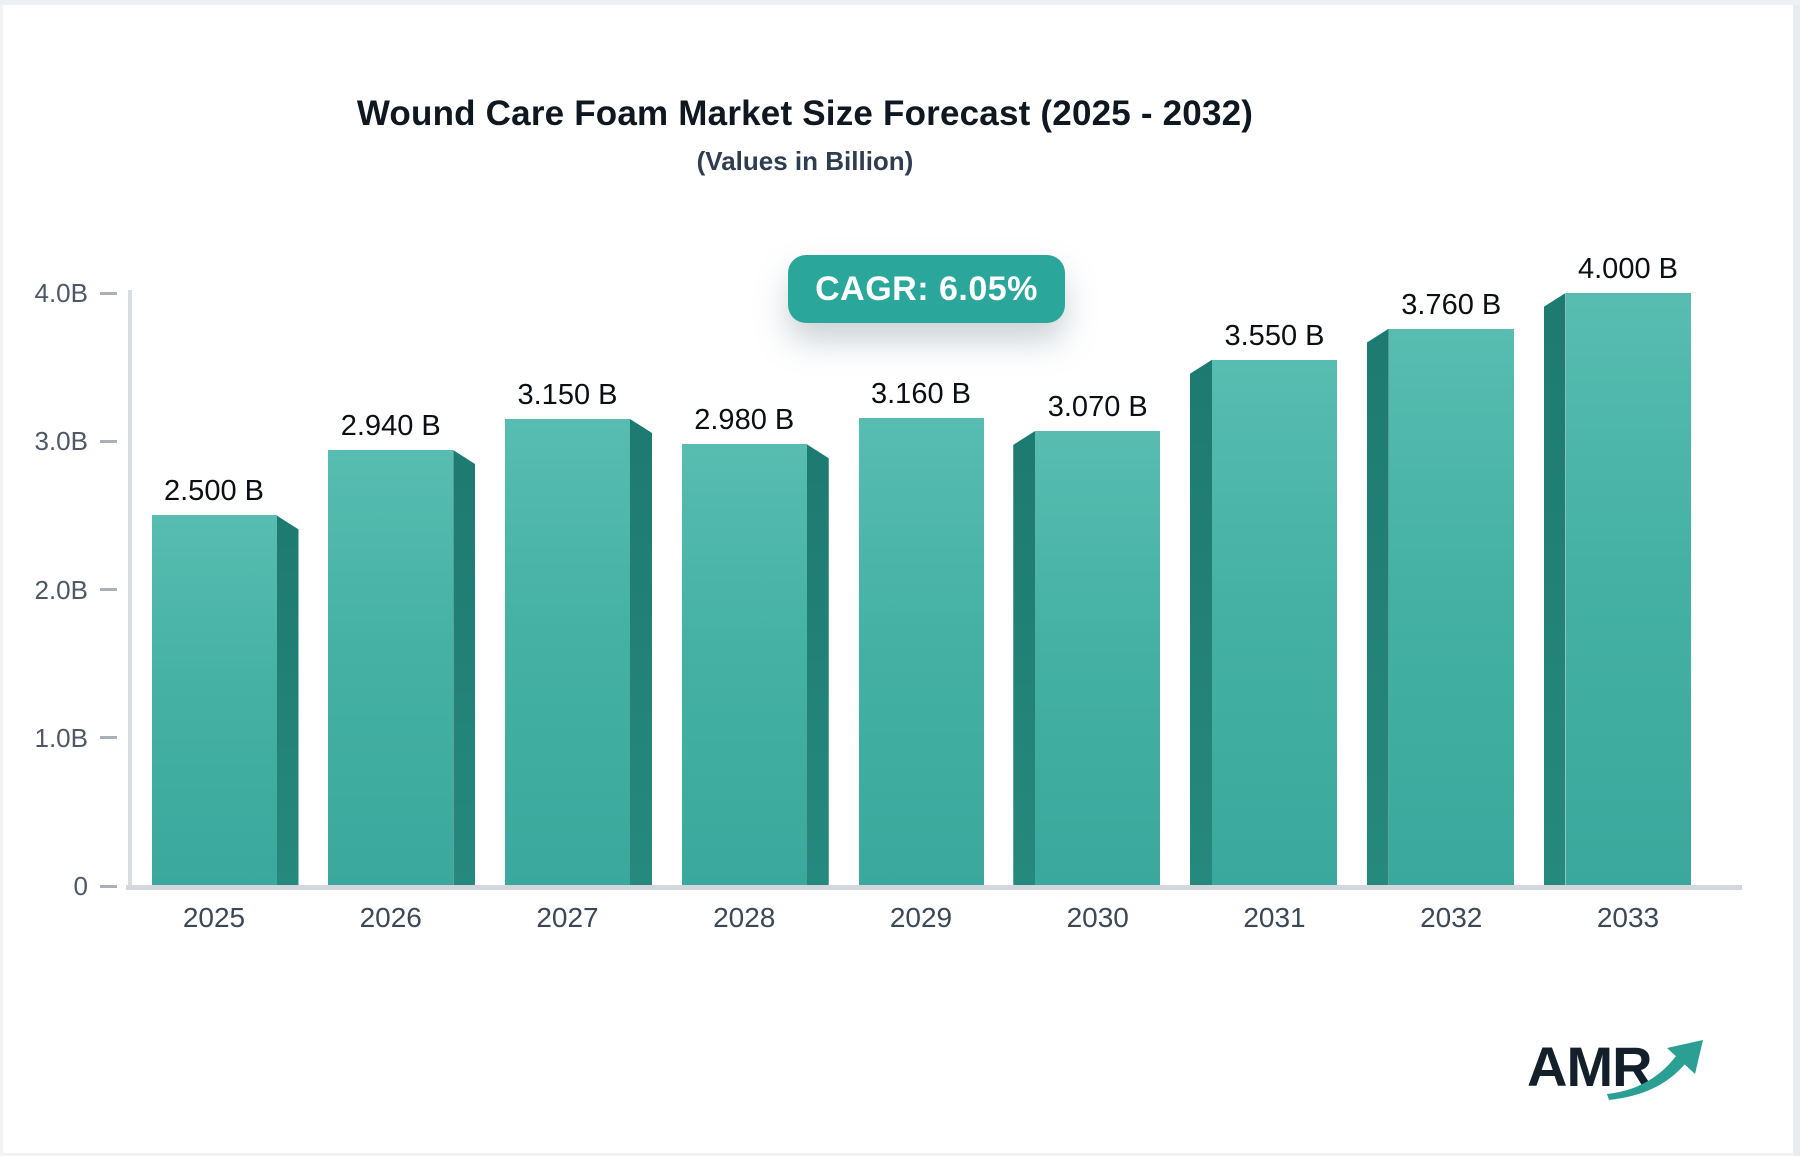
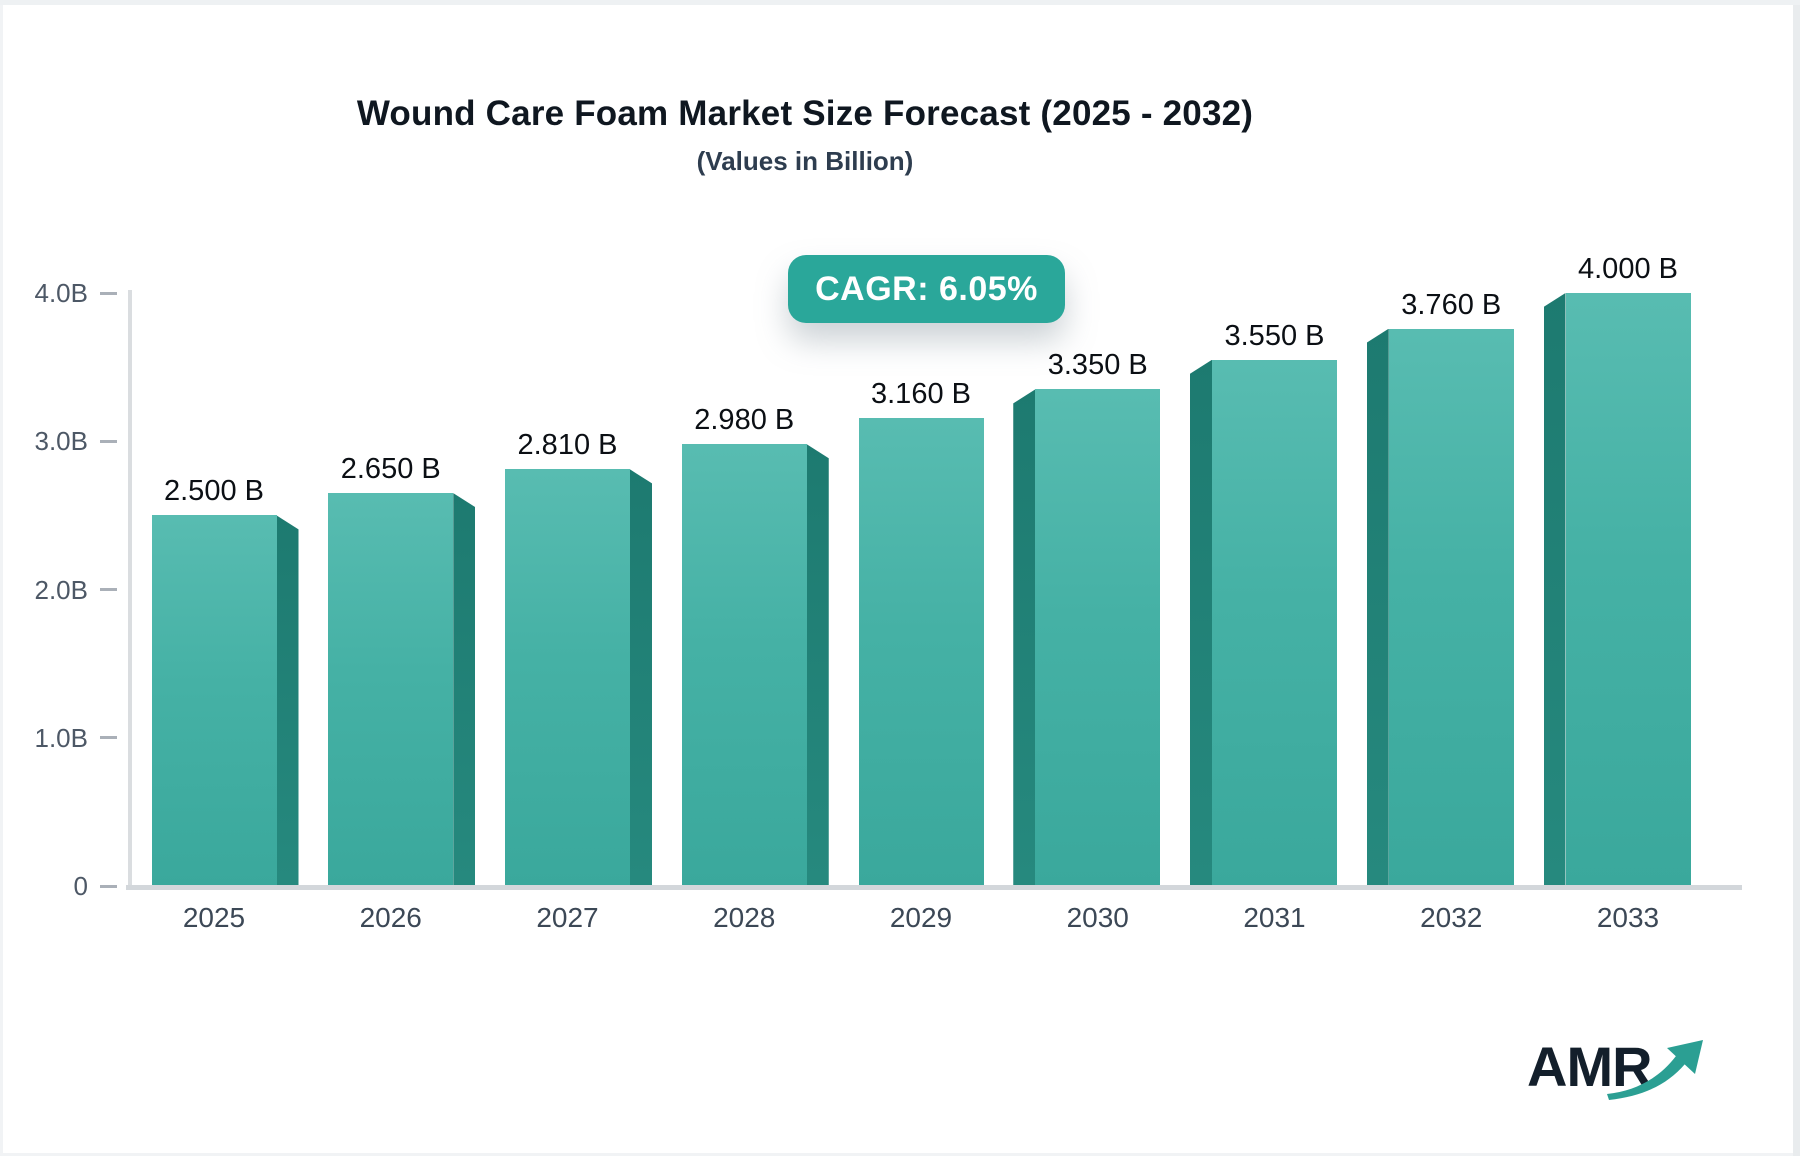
2026: 2.940 -> 2.650
2027: 3.150 -> 2.810
2030: 3.070 -> 3.350
